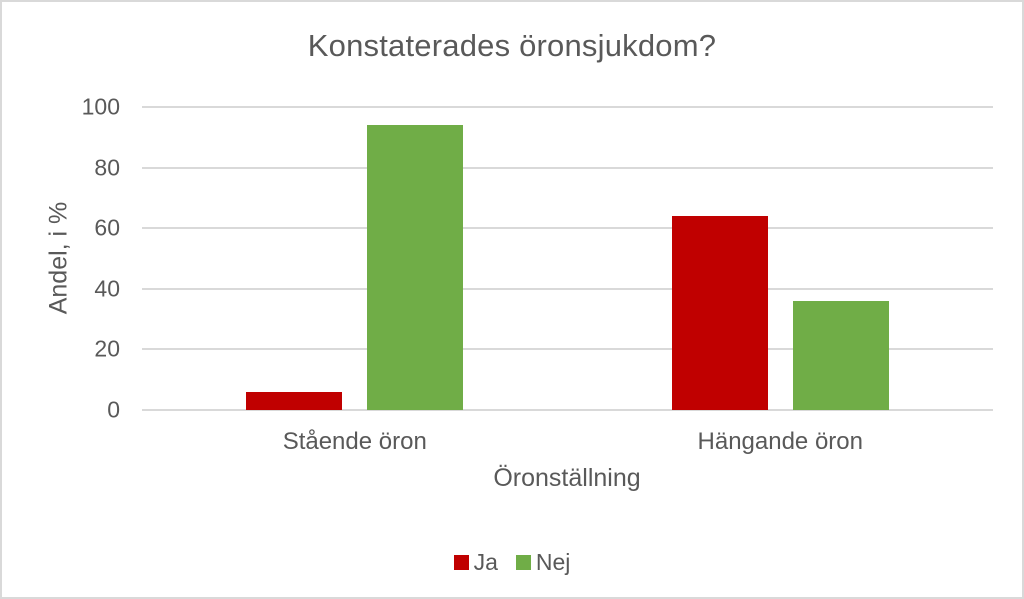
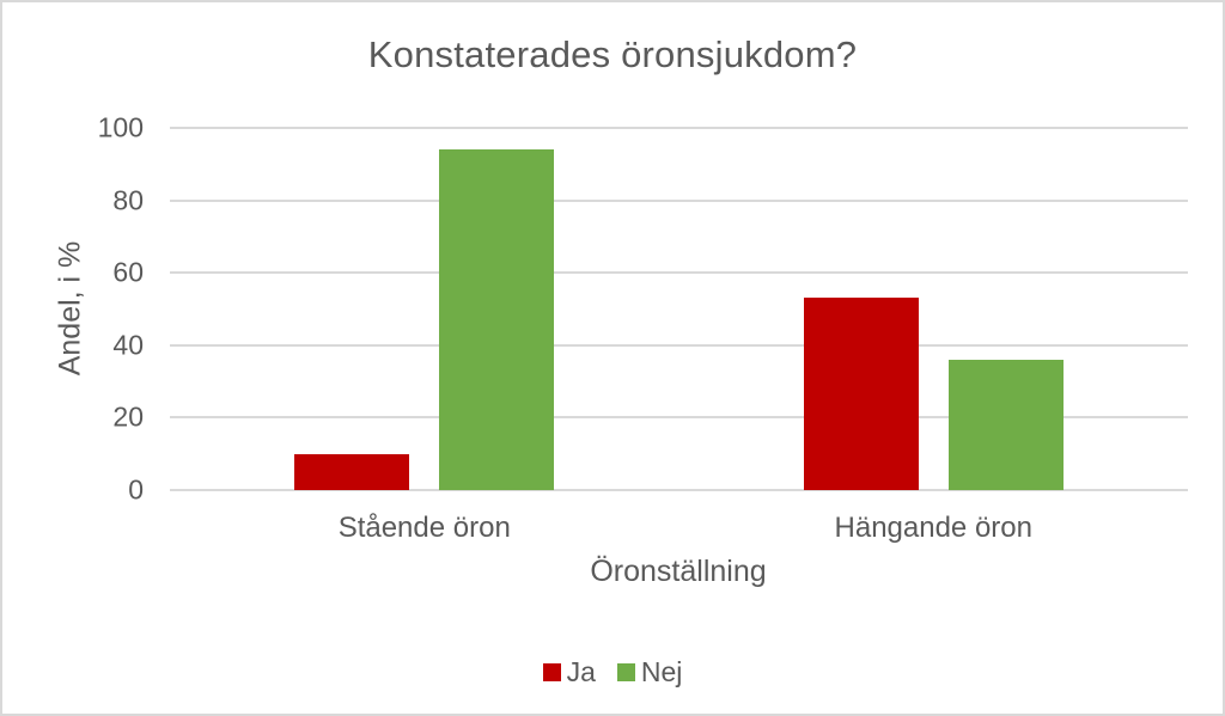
Ja/Stående öron: 6 -> 10
Ja/Hängande öron: 64 -> 53
